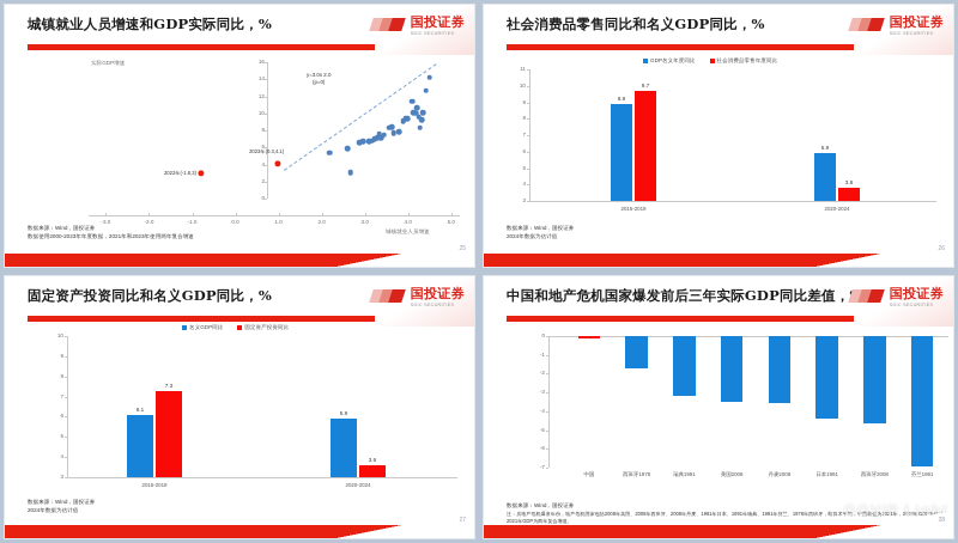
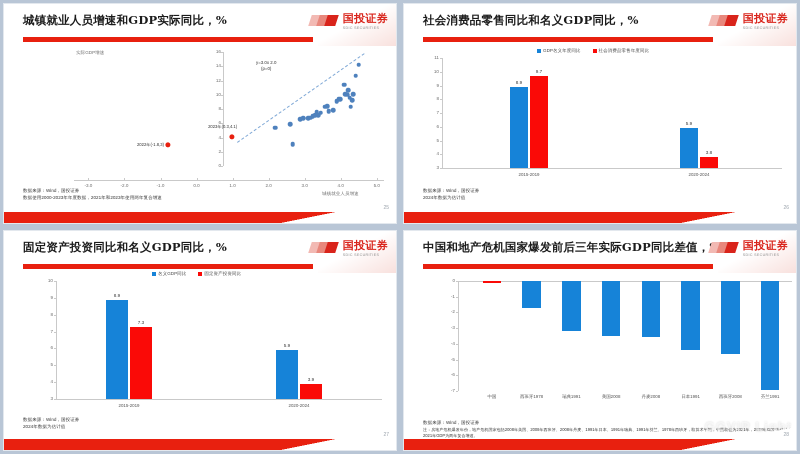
固定资产投资同比和名义GDP同比，%/名义GDP同比/2015-2019: 6.1 -> 8.9
固定资产投资同比和名义GDP同比，%/固定资产投资同比/2020-2024: 3.6 -> 3.9
